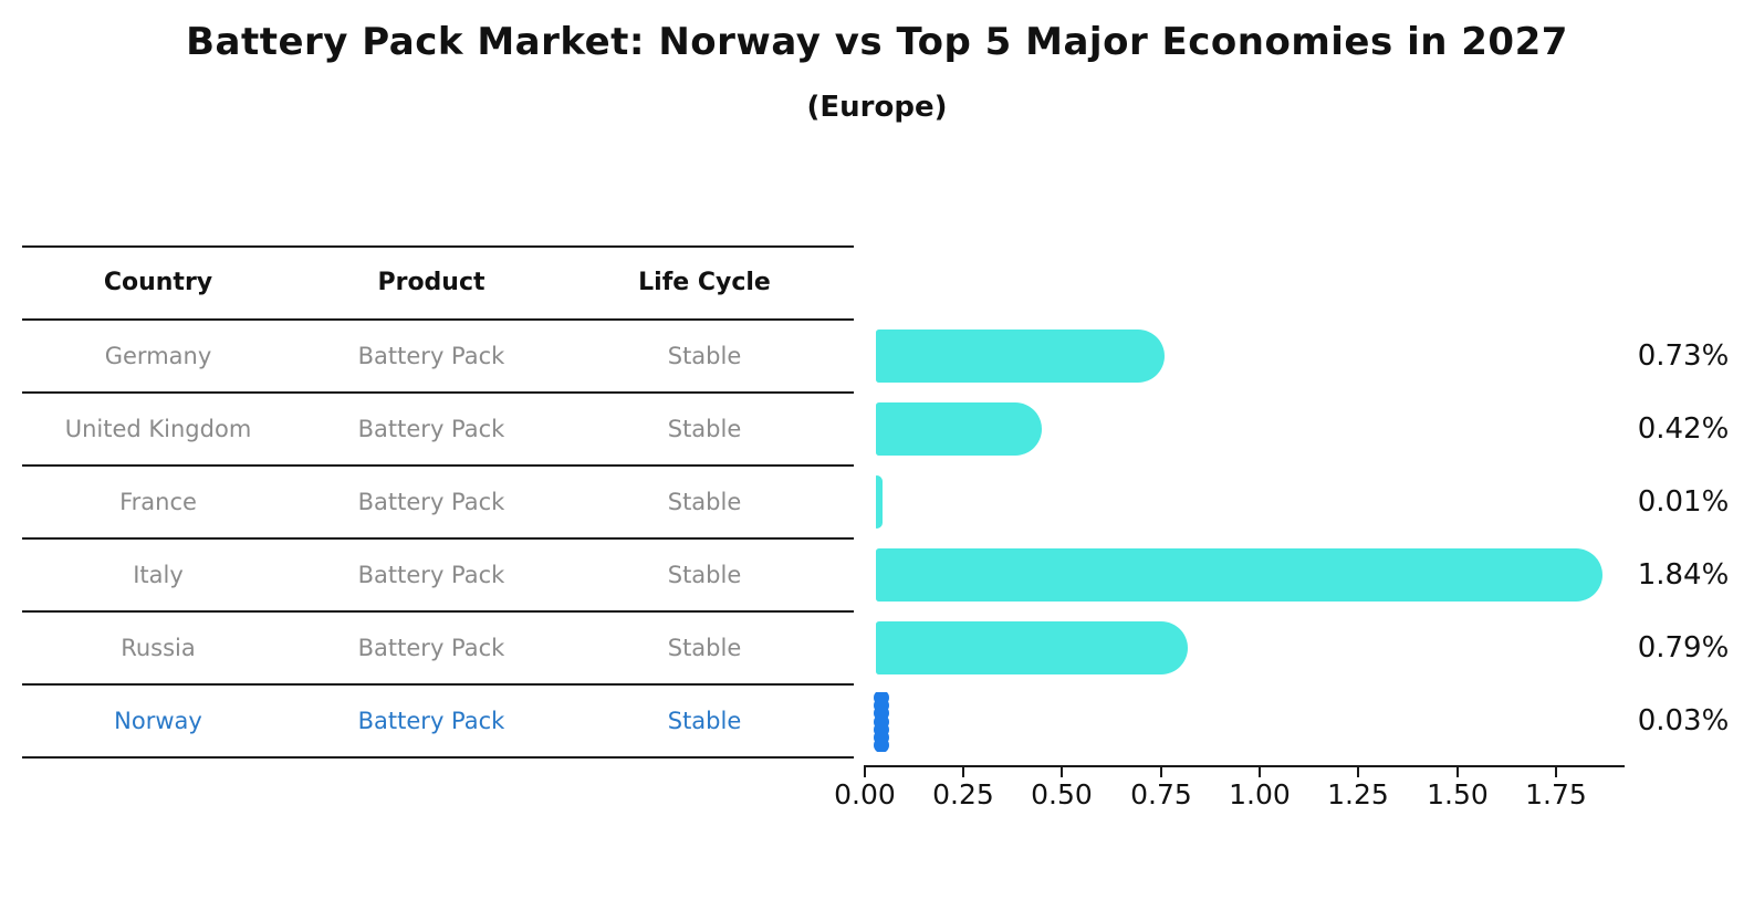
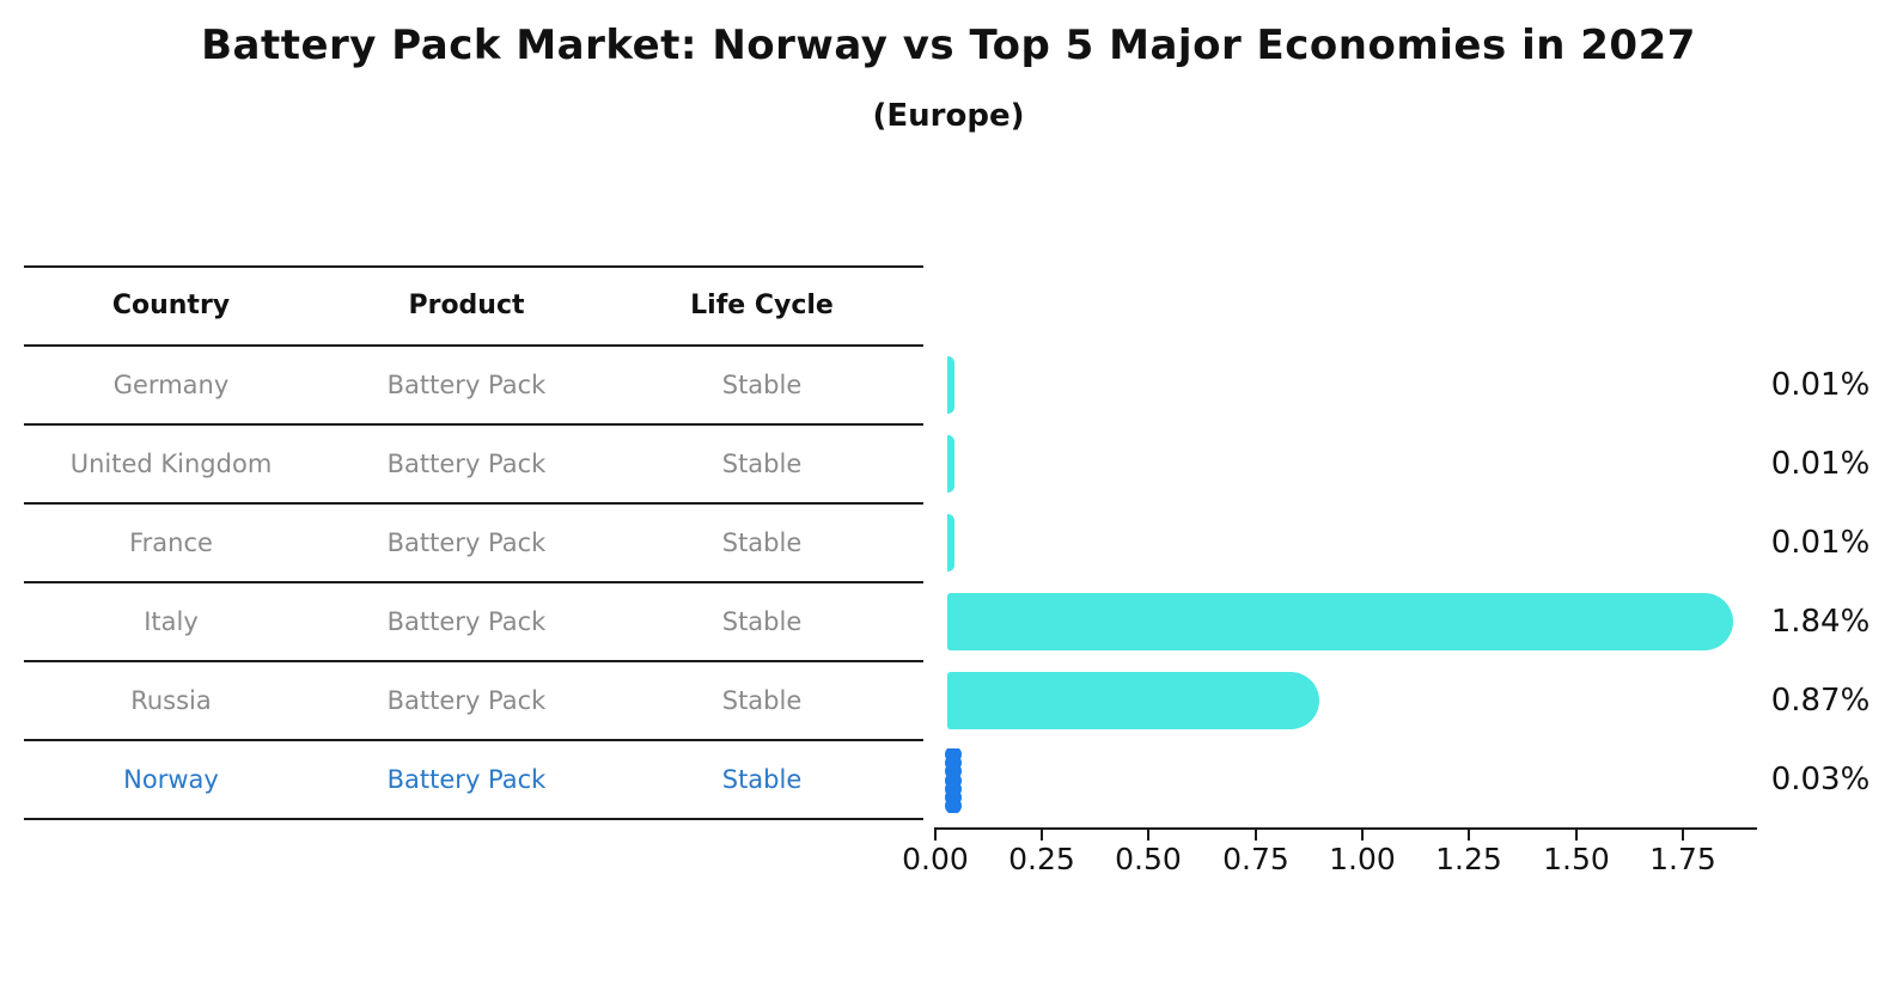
Germany: 0.73% -> 0.01%
United Kingdom: 0.42% -> 0.01%
Russia: 0.79% -> 0.87%
